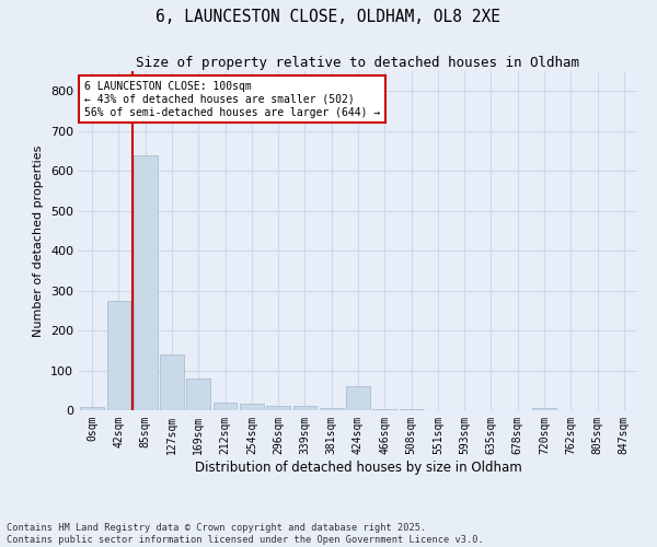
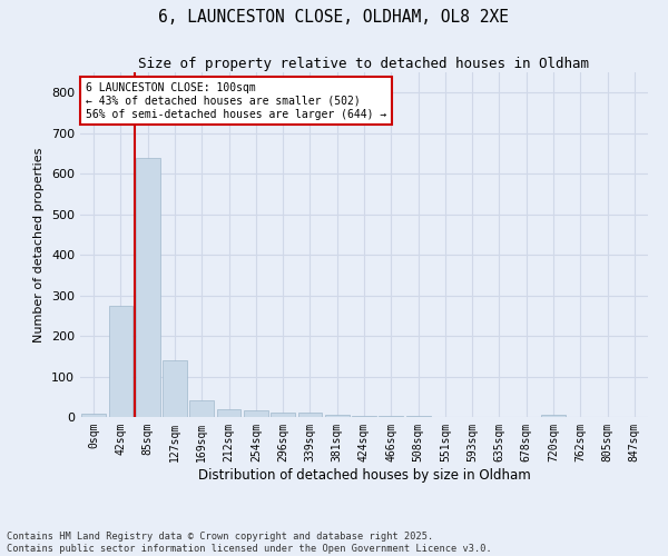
169sqm: 80 -> 42
424sqm: 60 -> 3
